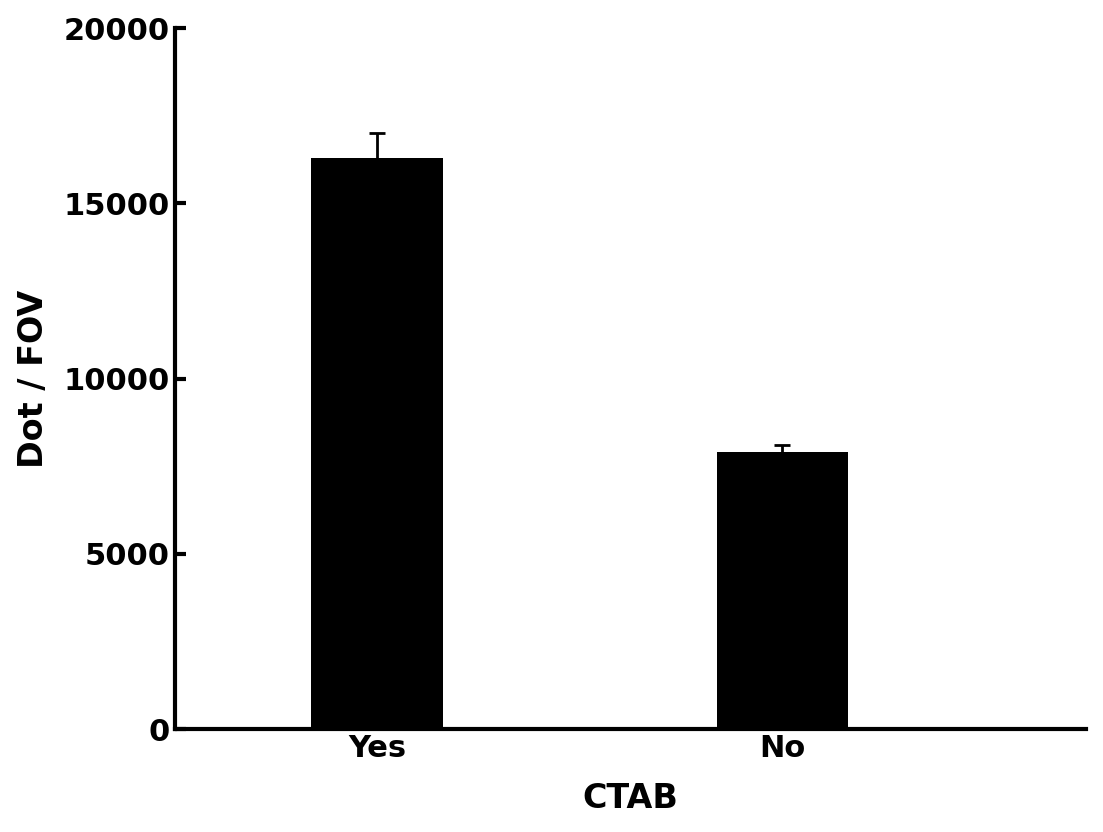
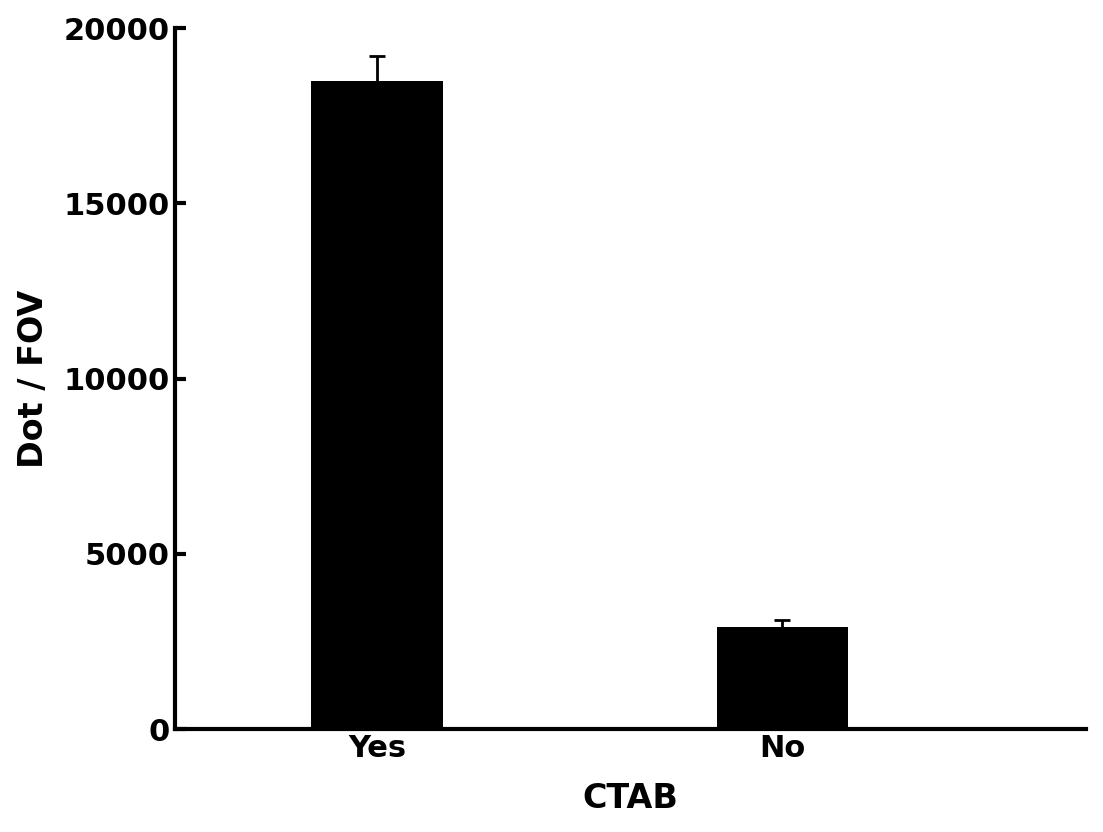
Yes: 16300 -> 18500
No: 7900 -> 2900
